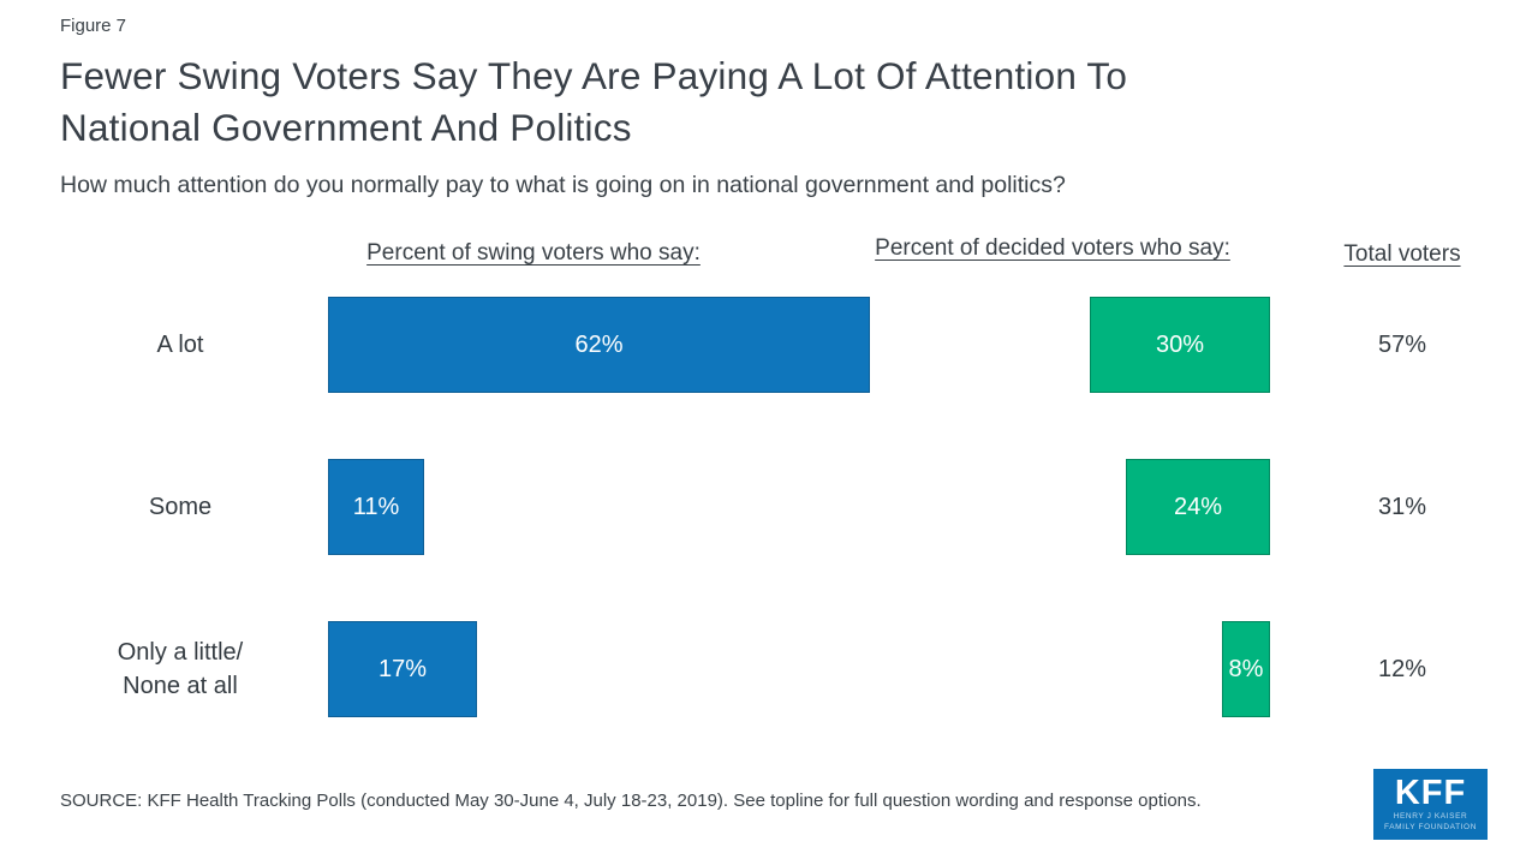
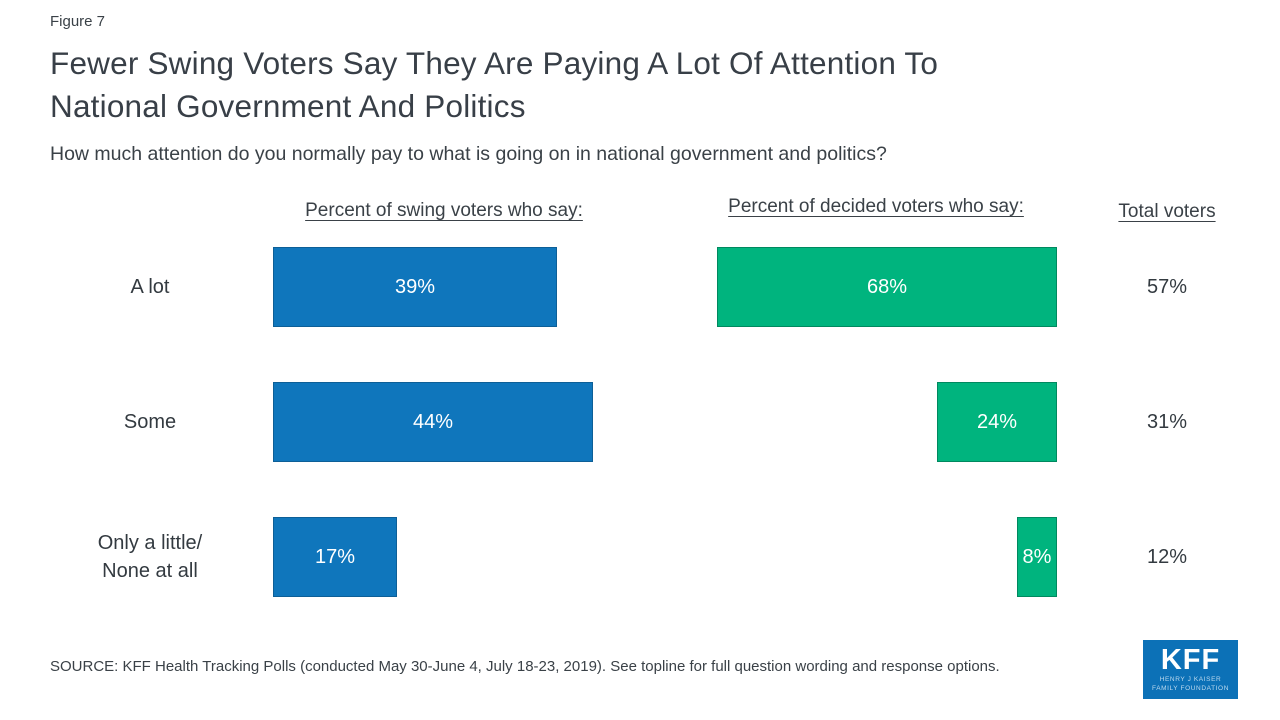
Percent of swing voters who say:/A lot: 62% -> 39%
Percent of decided voters who say:/A lot: 30% -> 68%
Percent of swing voters who say:/Some: 11% -> 44%
